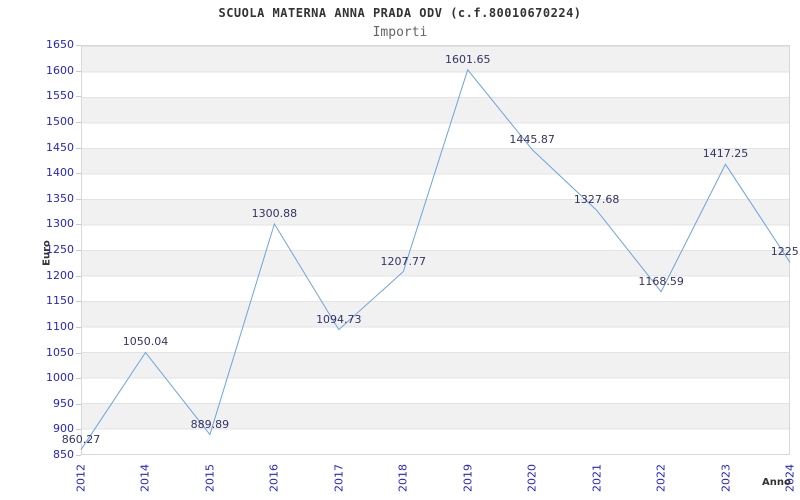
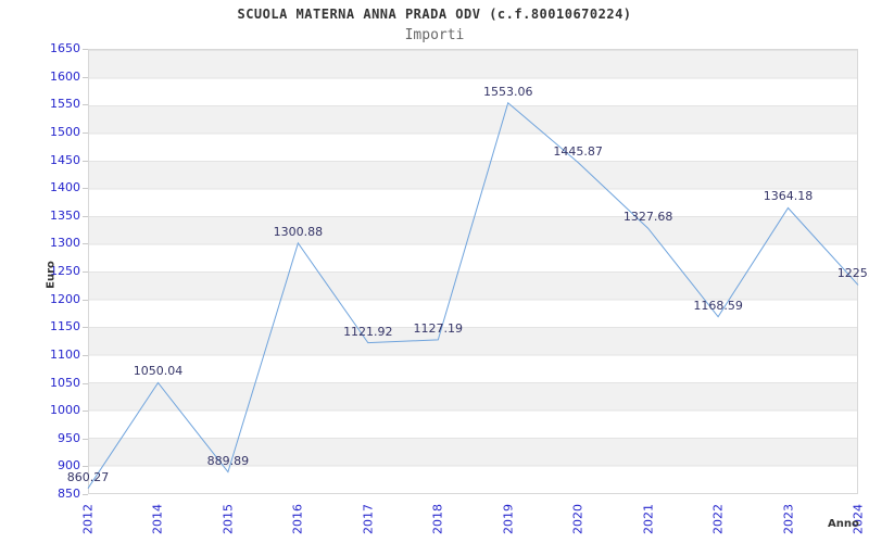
2017: 1094.73 -> 1121.92
2018: 1207.77 -> 1127.19
2019: 1601.65 -> 1553.06
2023: 1417.25 -> 1364.18
